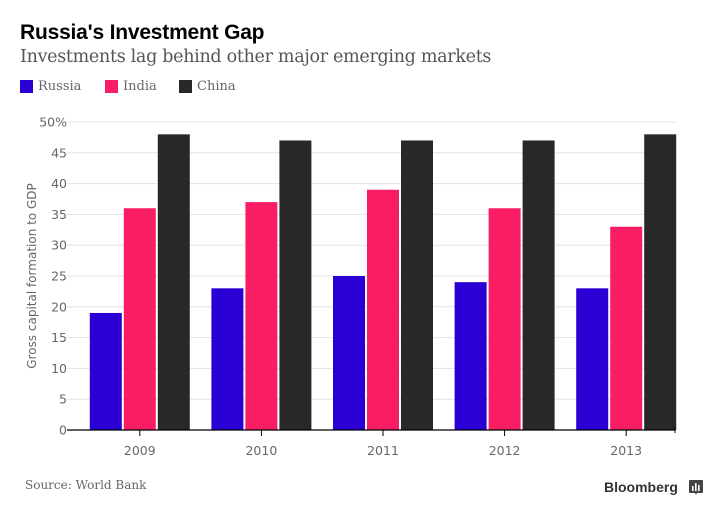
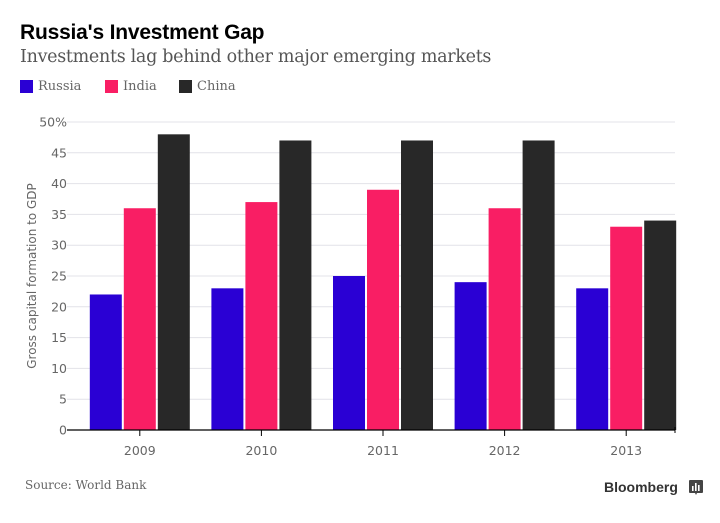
Russia/2009: 19% -> 22%
China/2013: 48% -> 34%
